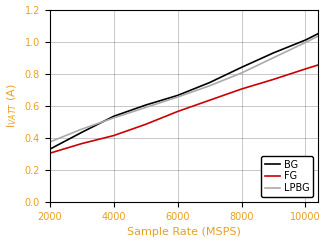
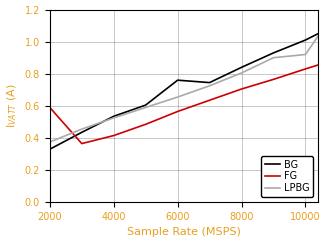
FG/2000: 0.30 -> 0.59
BG/6000: 0.67 -> 0.76
LPBG/10000: 0.99 -> 0.92
